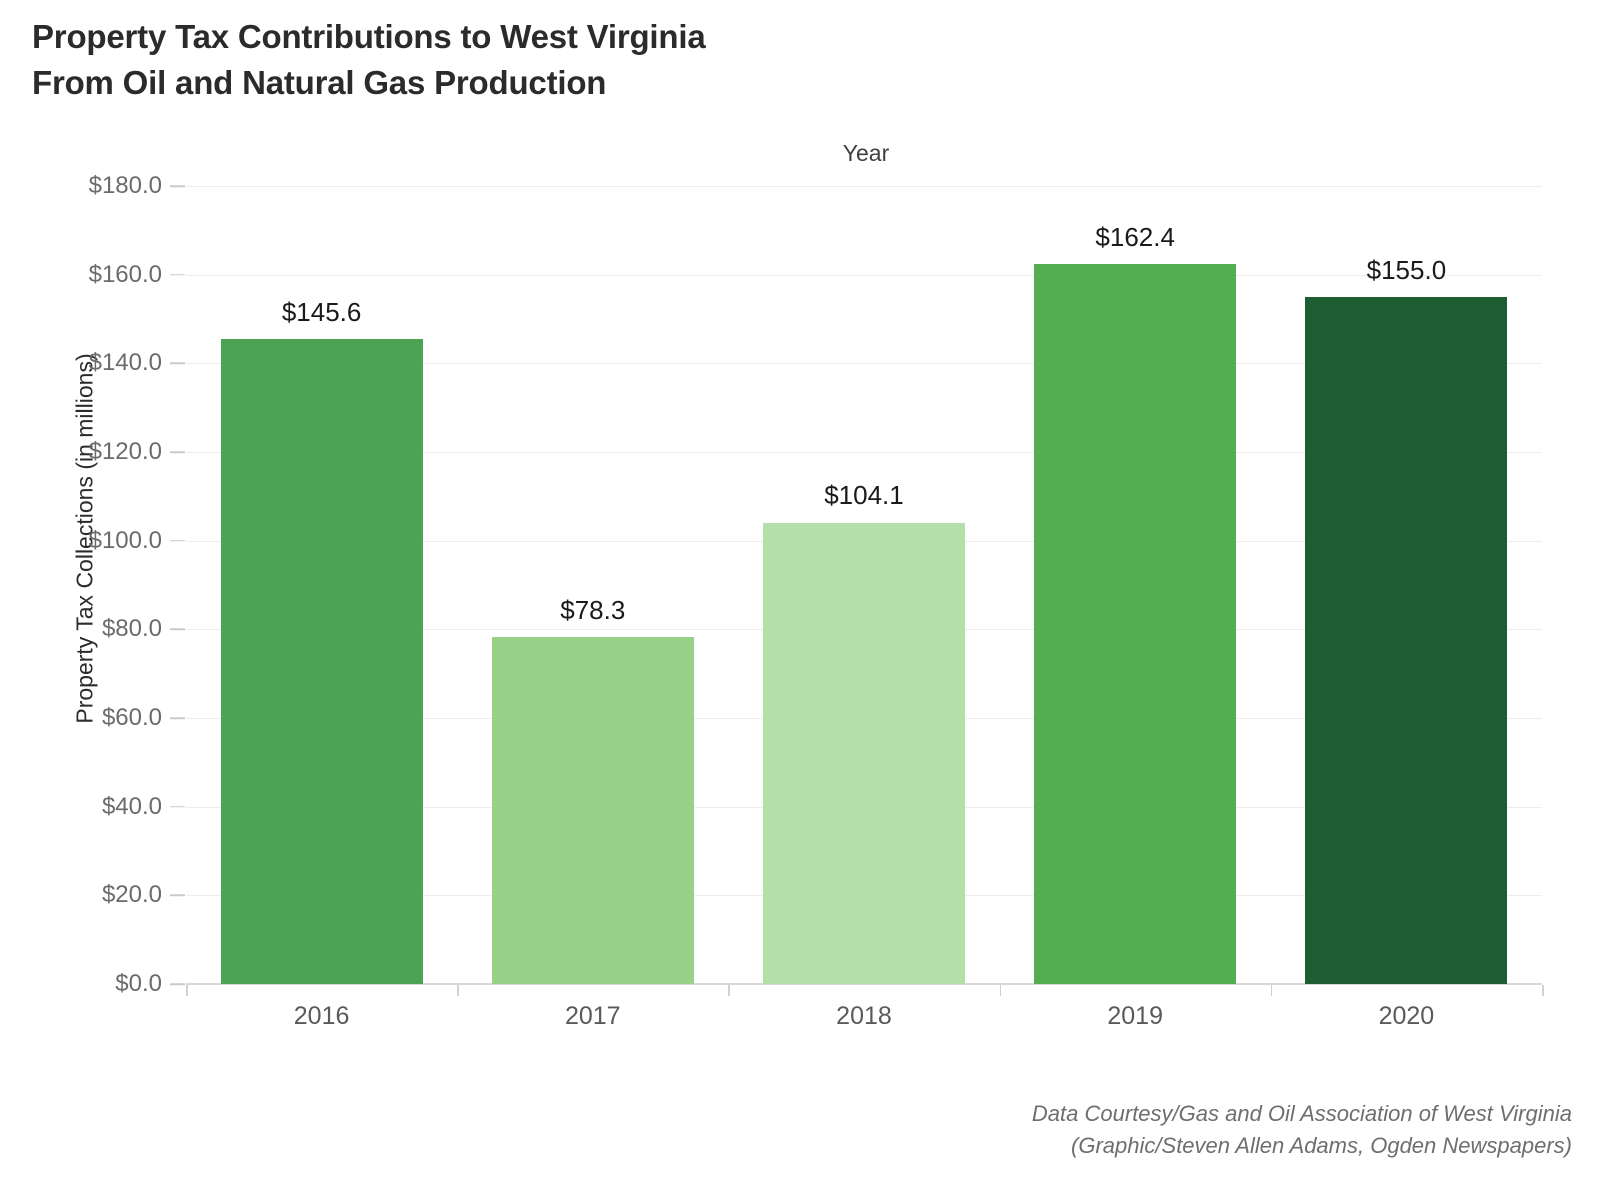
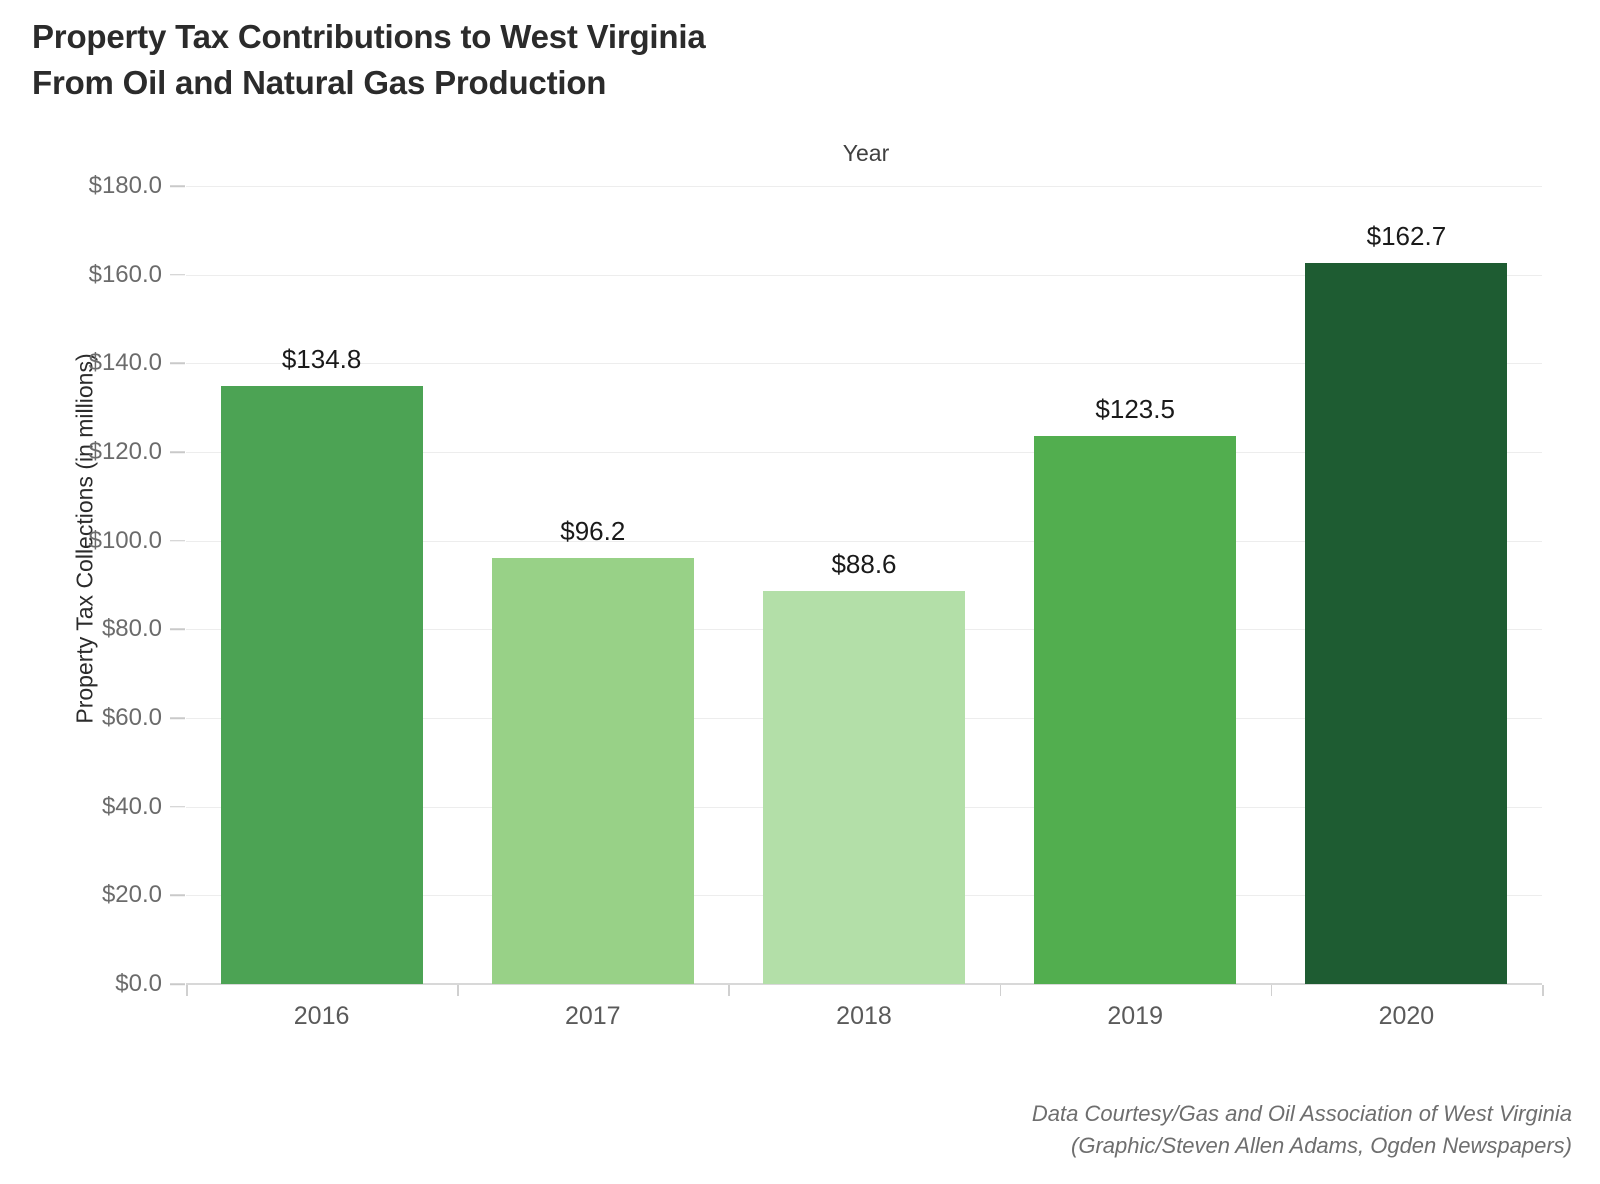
2016: $145.6 -> $134.8
2017: $78.3 -> $96.2
2018: $104.1 -> $88.6
2019: $162.4 -> $123.5
2020: $155.0 -> $162.7
